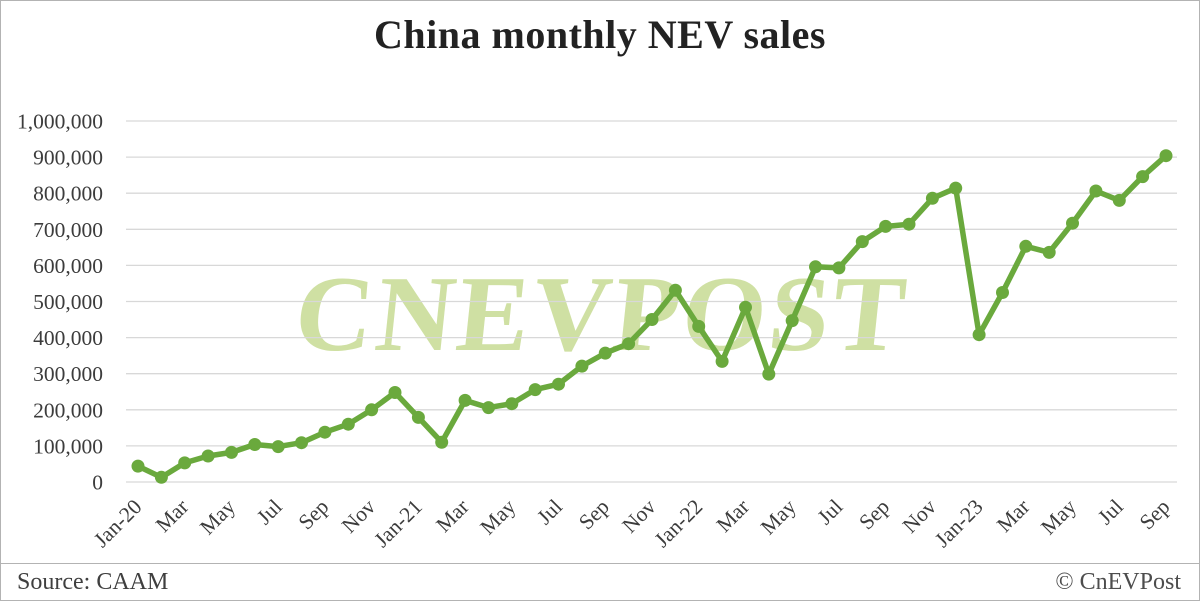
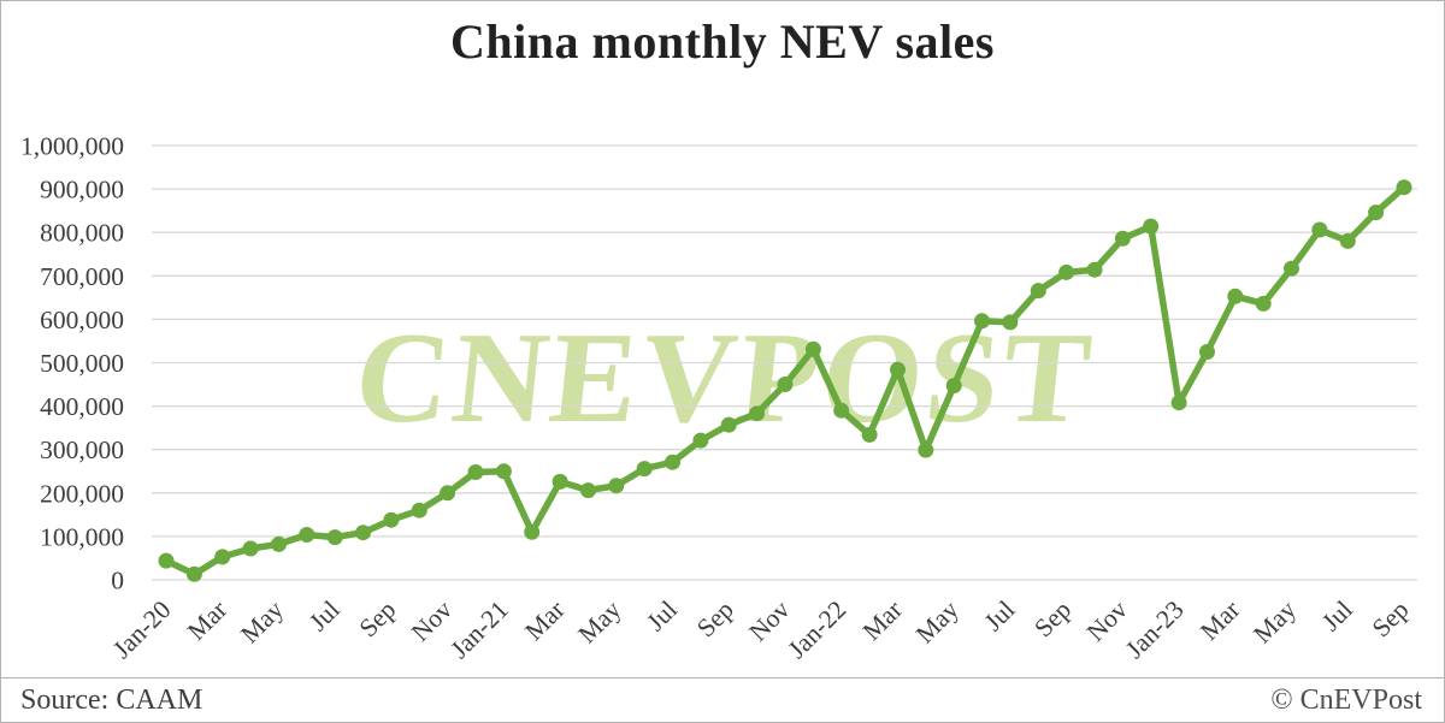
Jan-21: 180000 -> 250000
Jan-22: 430000 -> 390000
